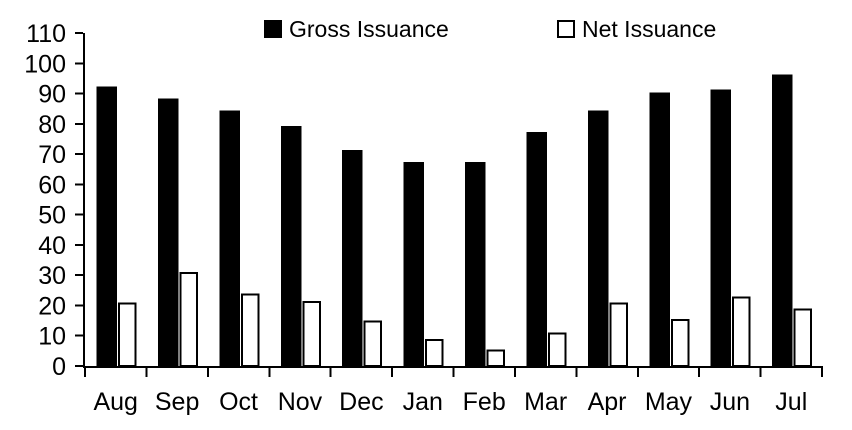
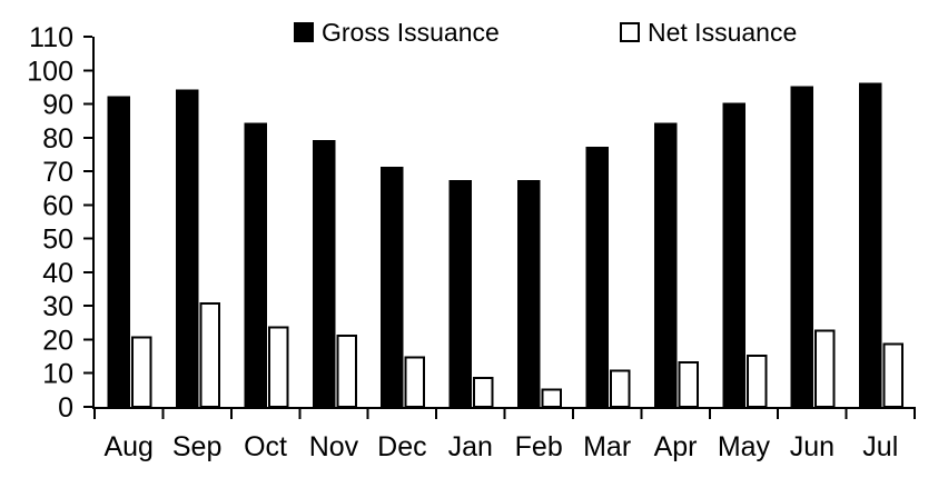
Gross Issuance/Sep: 88 -> 94
Net Issuance/Apr: 21 -> 14
Gross Issuance/Jun: 91 -> 95
